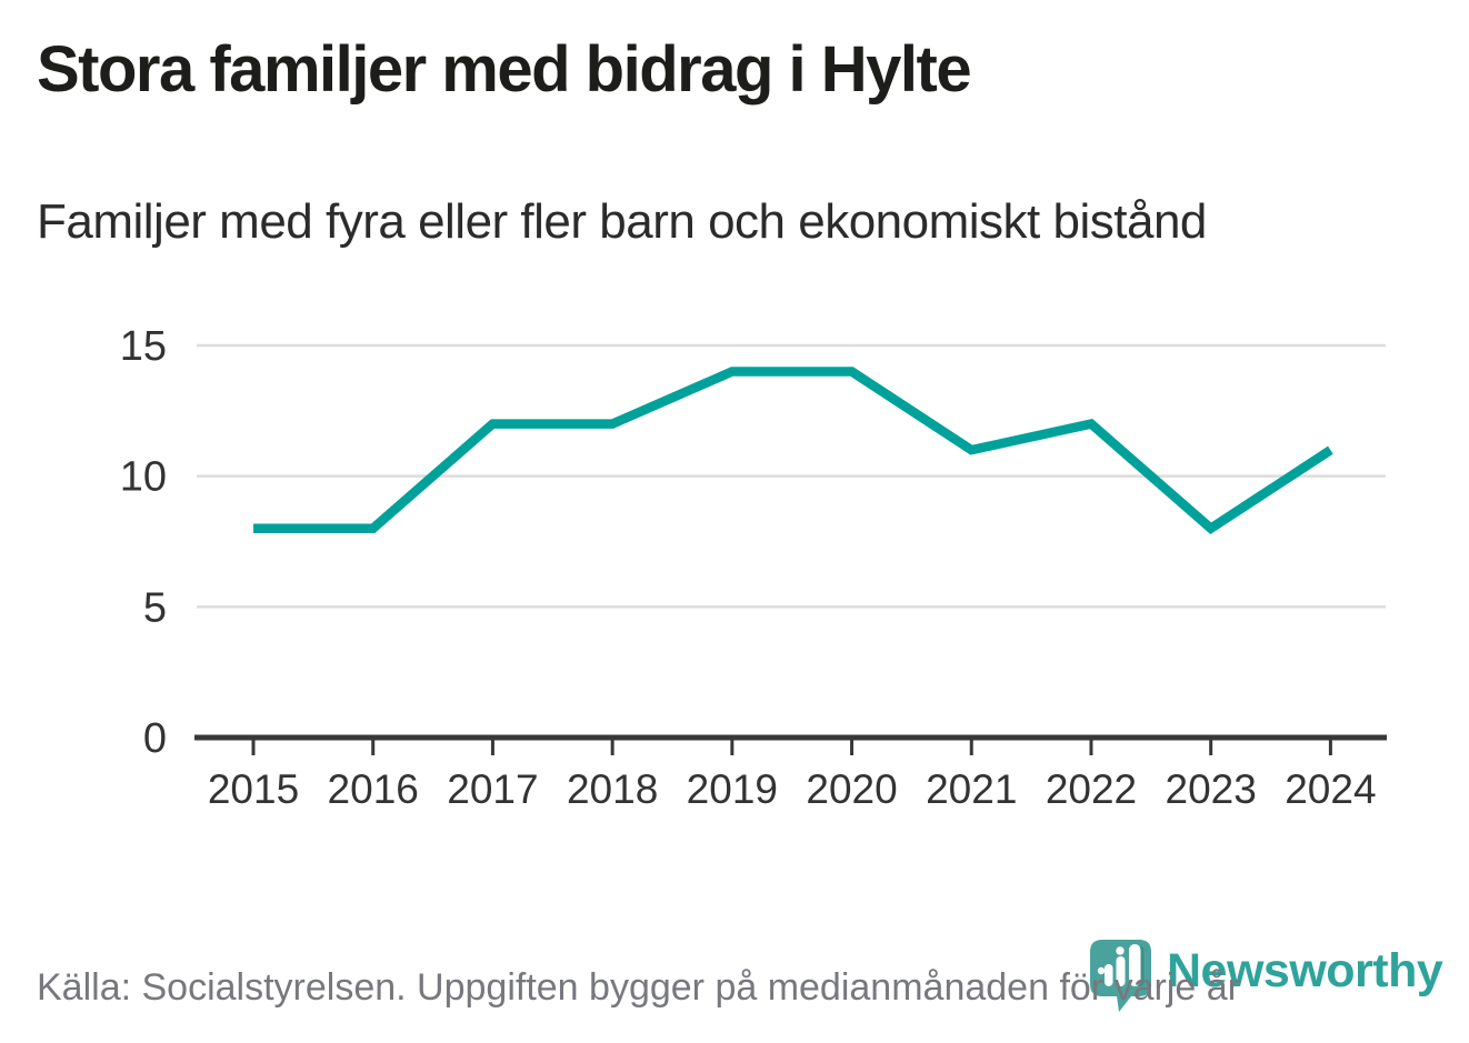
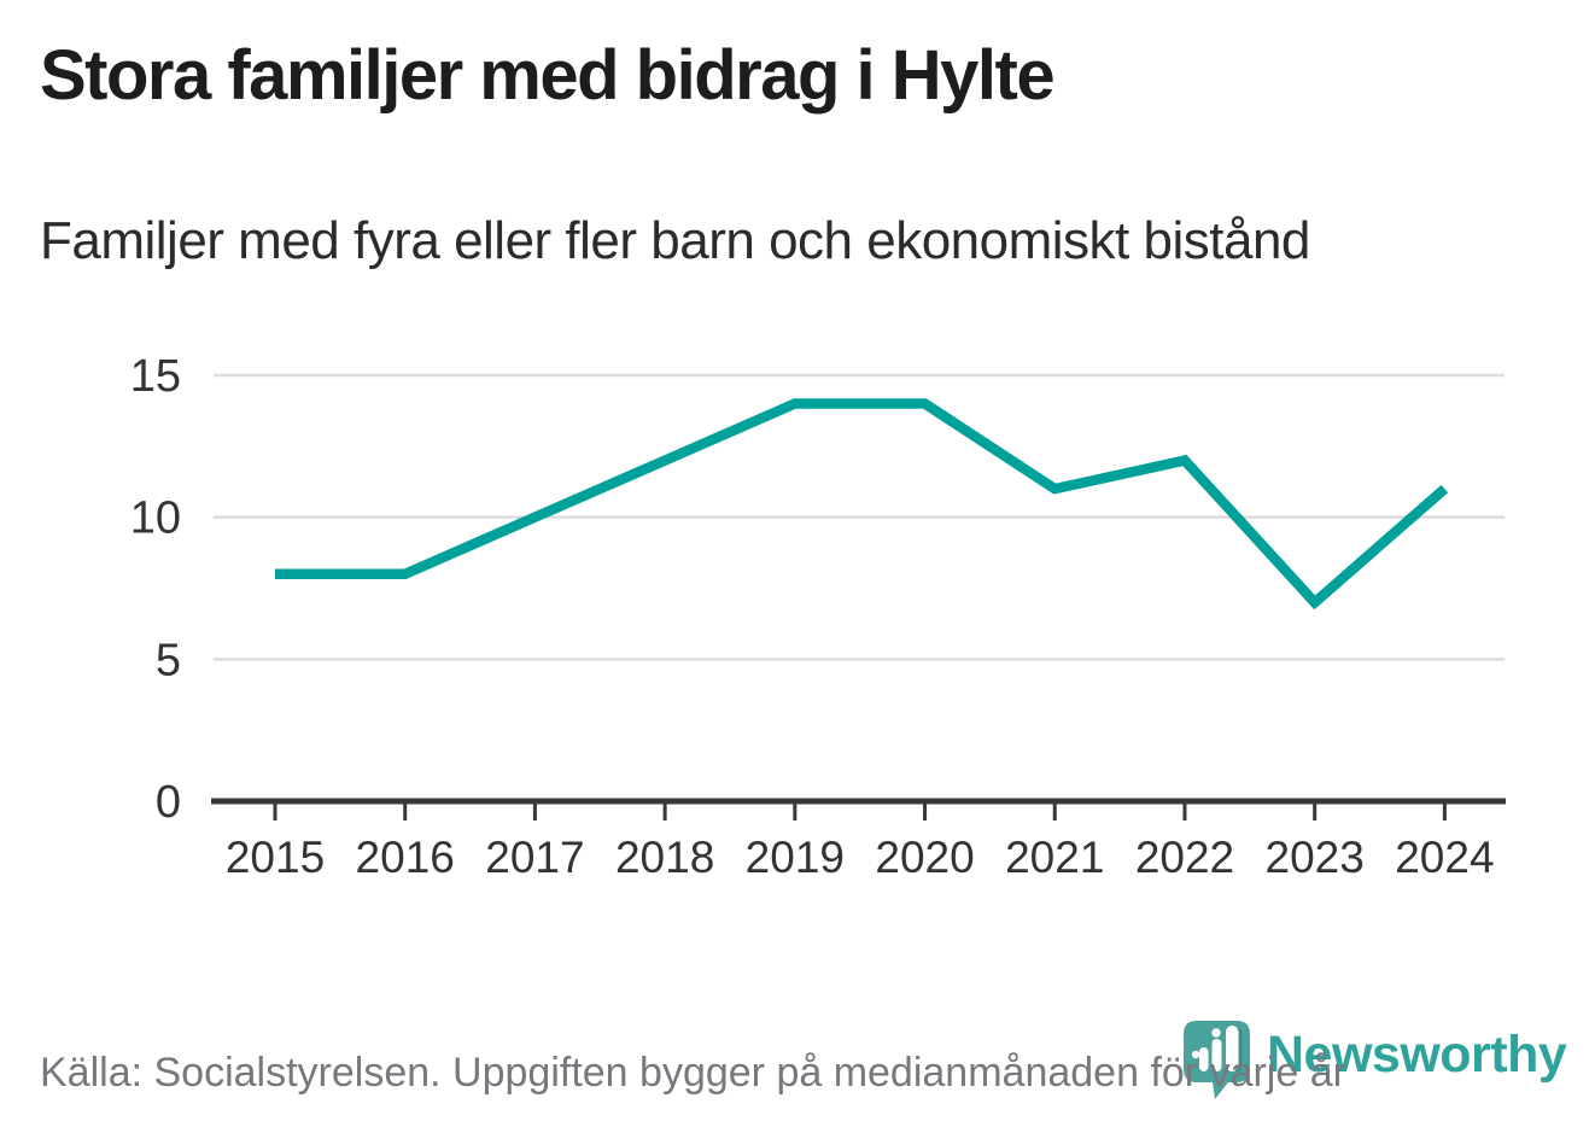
2017: 12 -> 10
2023: 8 -> 7
